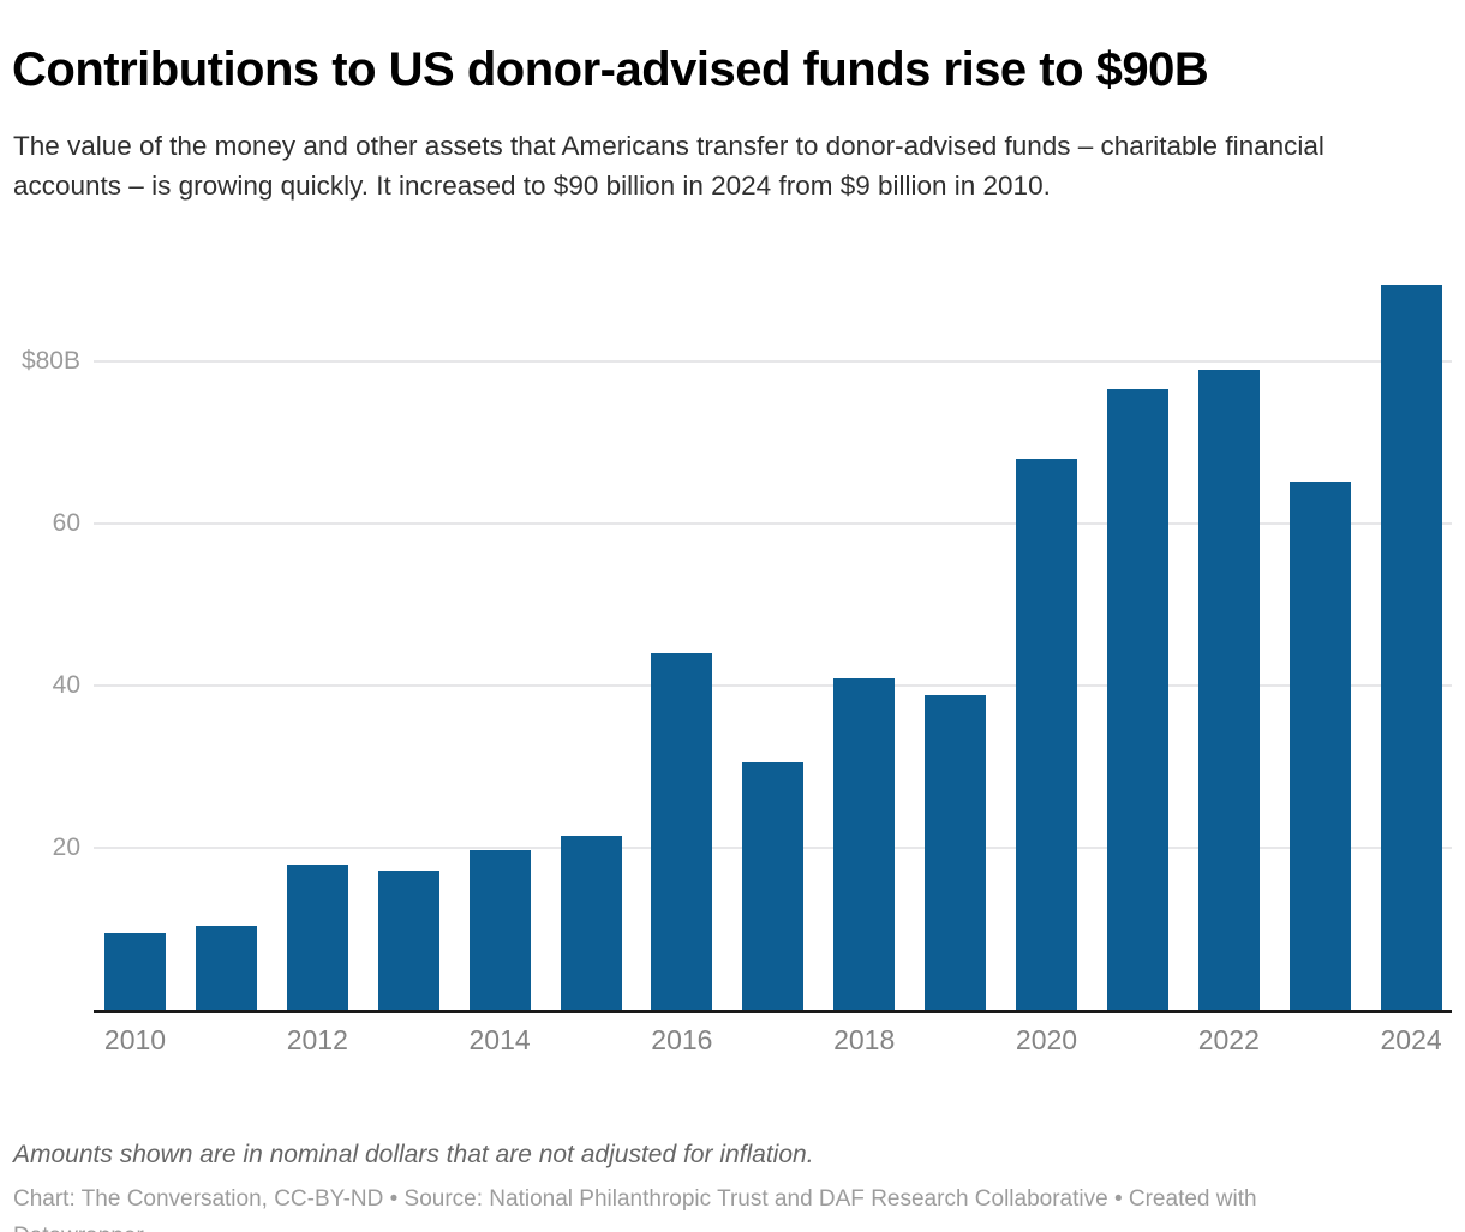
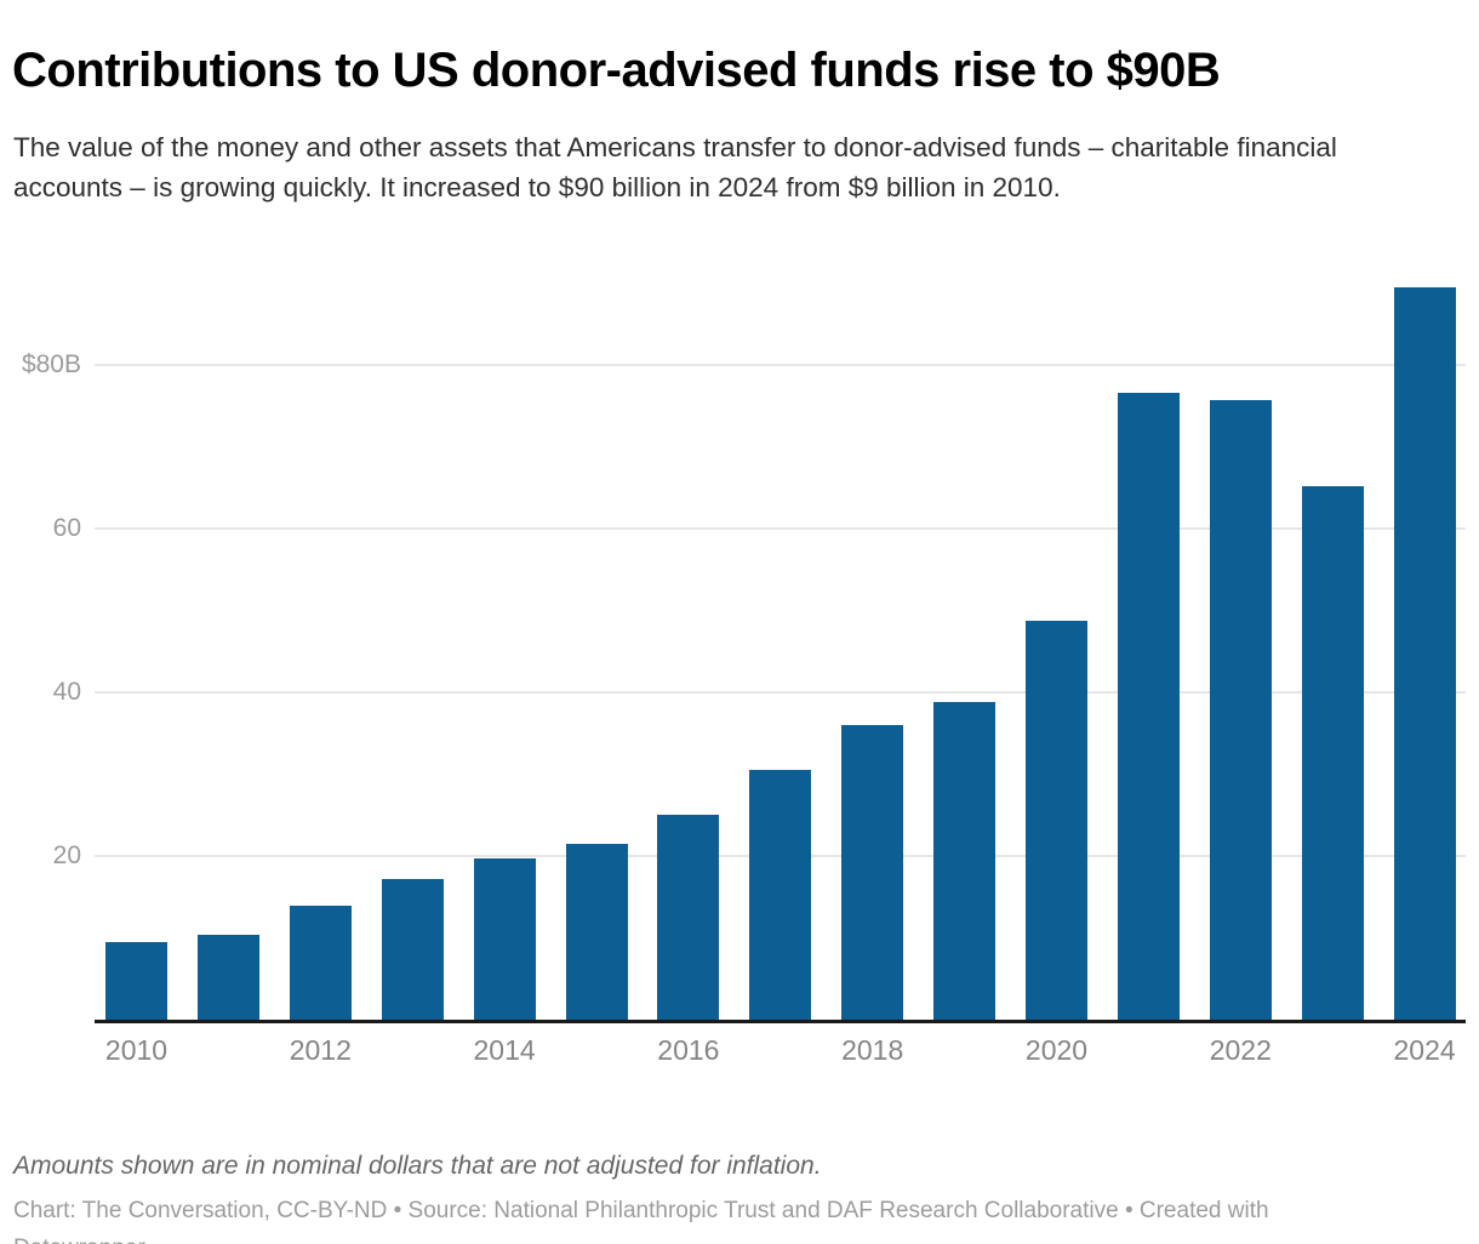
2012: $18B -> $14B
2016: $44B -> $25B
2018: $41B -> $36B
2020: $68B -> $49B
2022: $79B -> $76B
